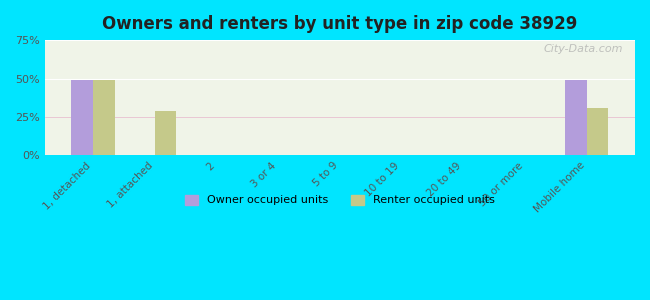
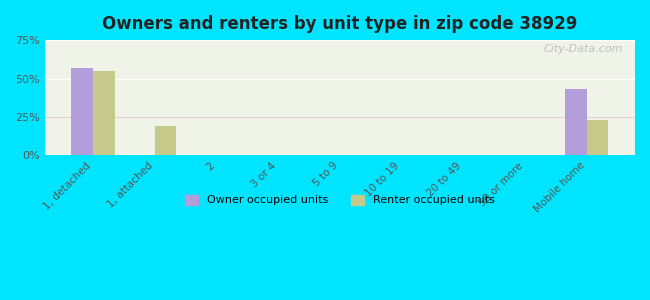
Owner occupied units/1, detached: 49% -> 57%
Renter occupied units/1, detached: 49% -> 55%
Renter occupied units/1, attached: 29% -> 19%
Owner occupied units/Mobile home: 49% -> 43%
Renter occupied units/Mobile home: 31% -> 23%
